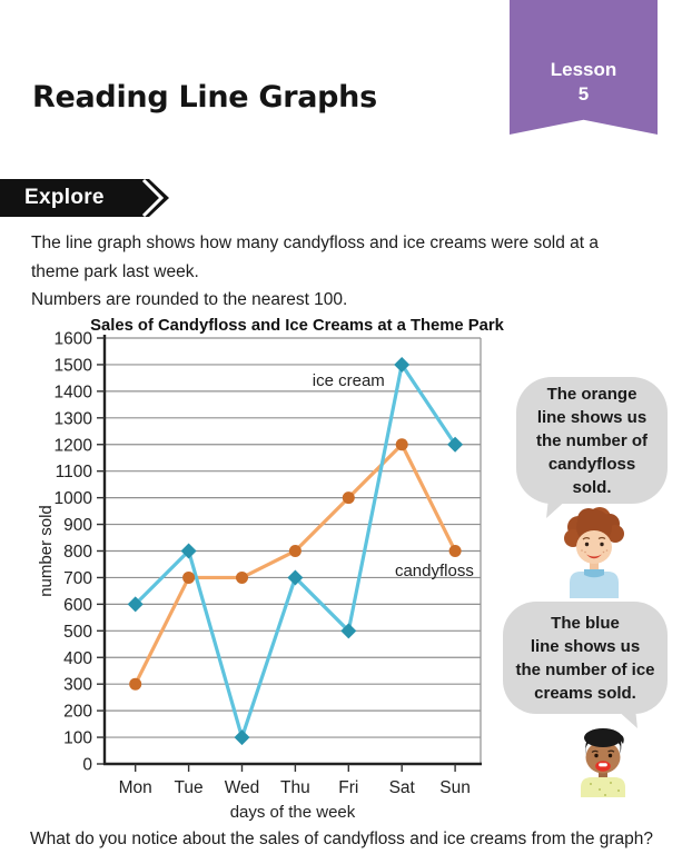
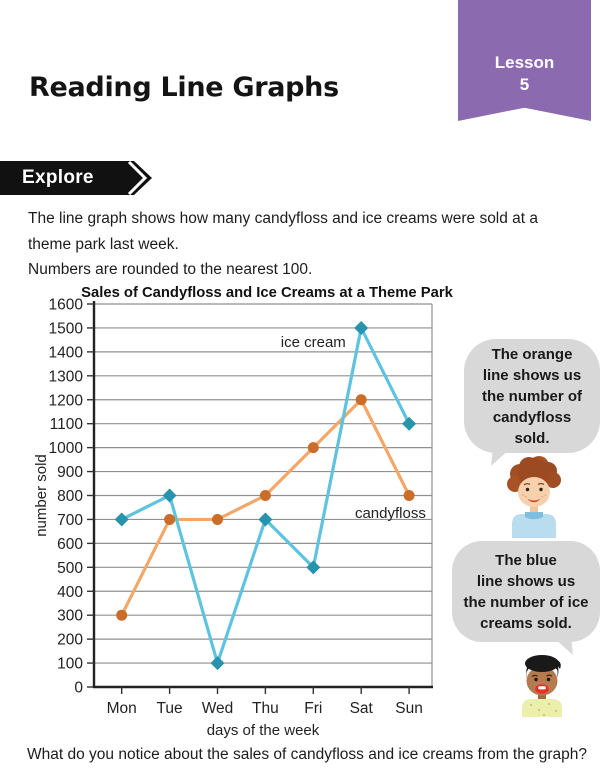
ice cream/Mon: 600 -> 700
ice cream/Sun: 1200 -> 1100
